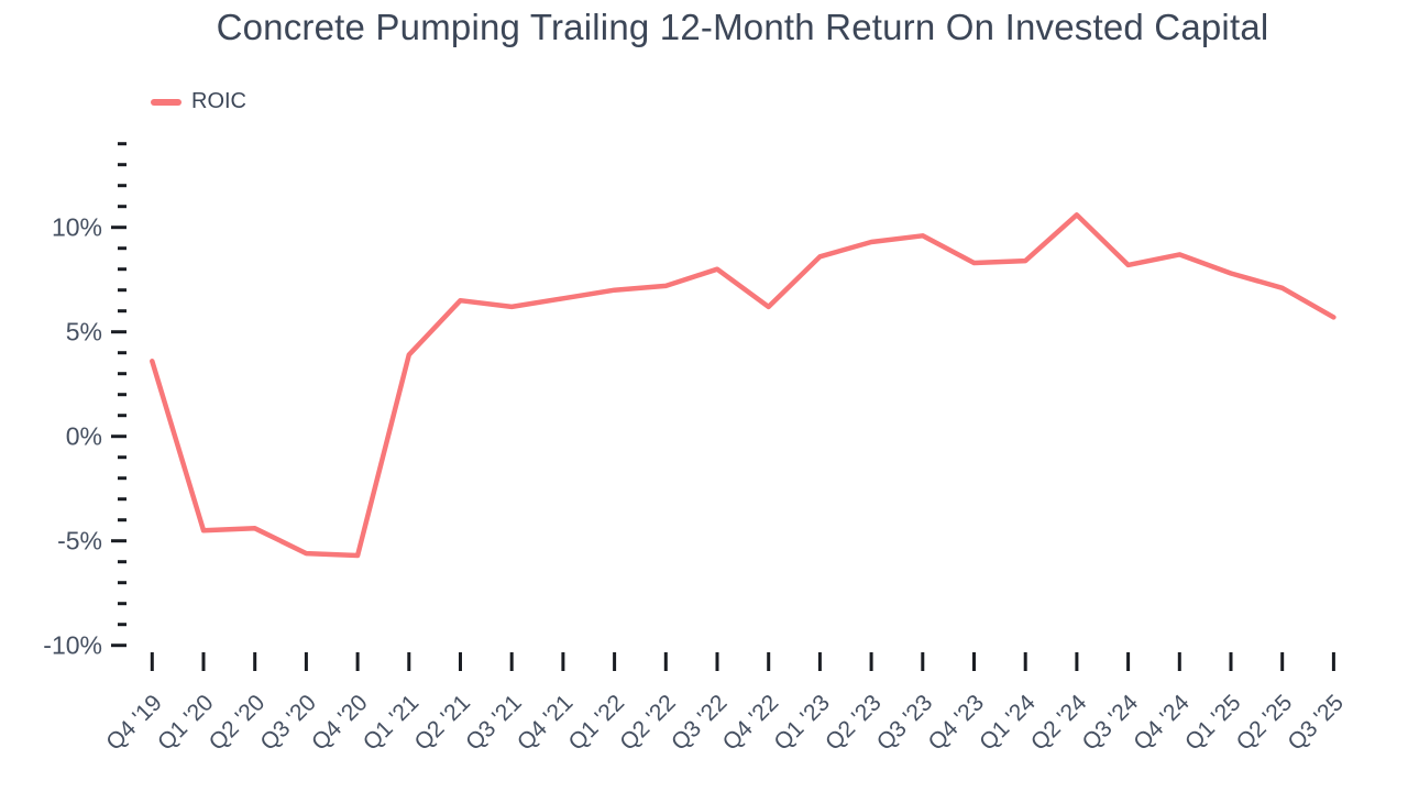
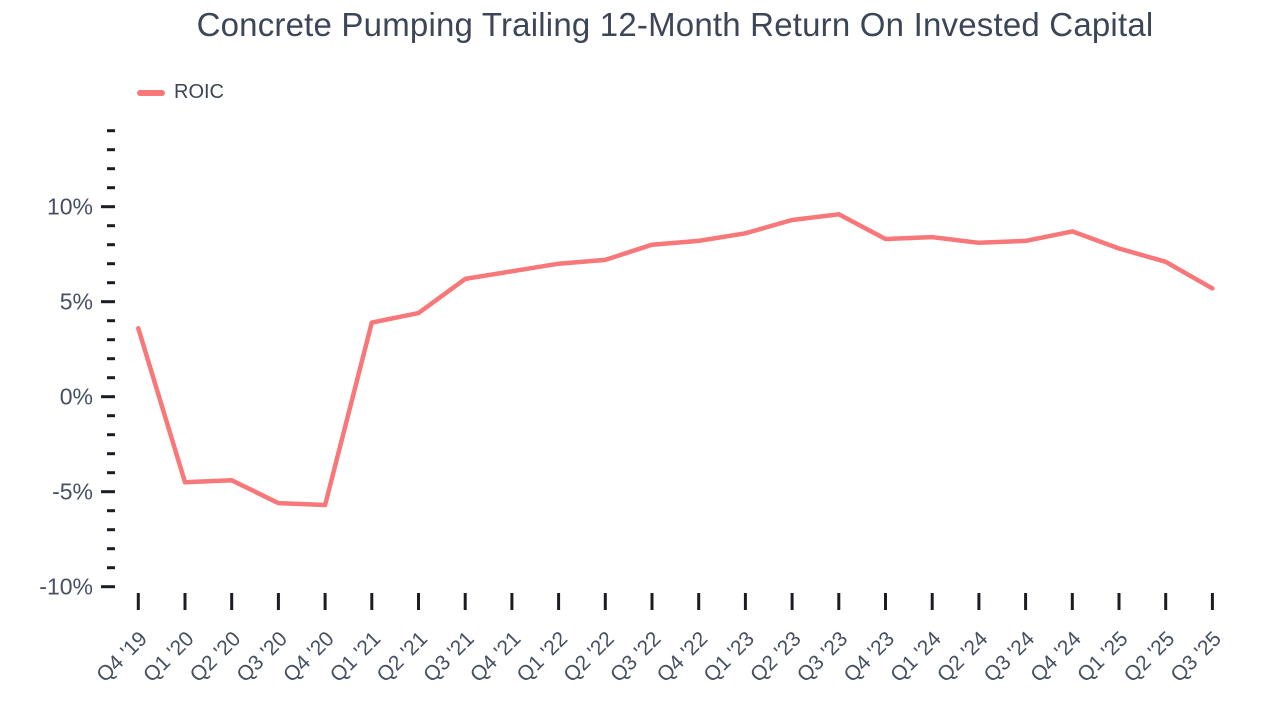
Q2 '21: 6.5% -> 4.4%
Q4 '22: 6.2% -> 8.2%
Q2 '24: 10.6% -> 8.1%
